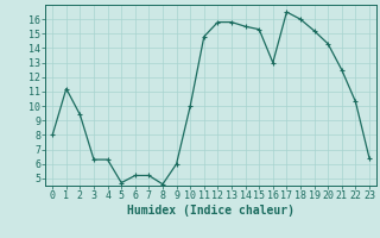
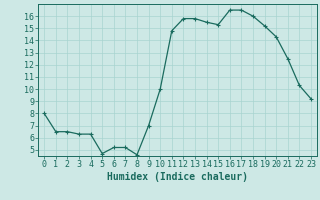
1: 11.2 -> 6.5
2: 9.4 -> 6.5
9: 6.0 -> 7.0
16: 13.0 -> 16.5
23: 6.4 -> 9.2
